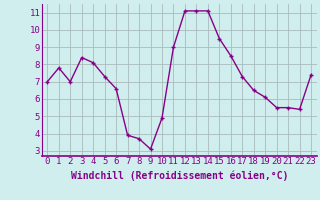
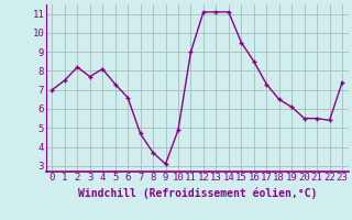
1: 7.8 -> 7.5
2: 7.0 -> 8.2
3: 8.4 -> 7.7
7: 3.9 -> 4.7
